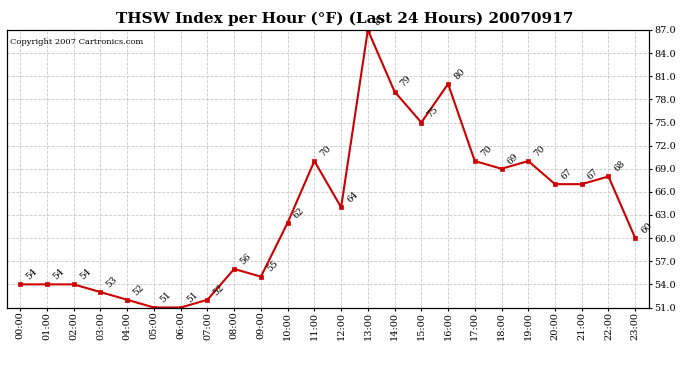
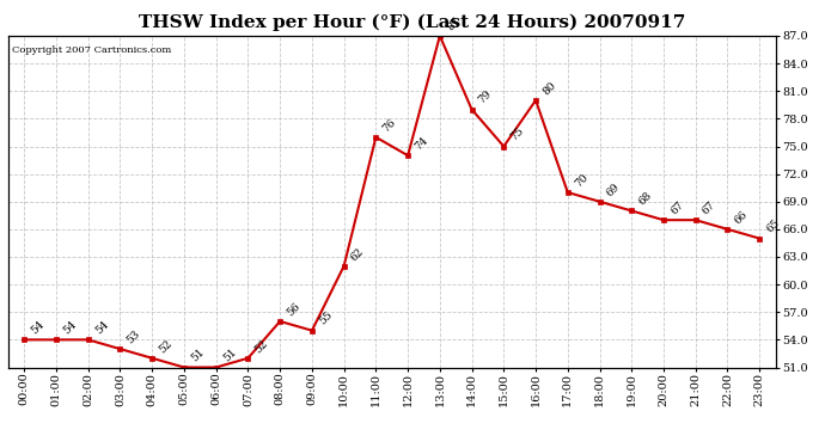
11:00: 70 -> 76
12:00: 64 -> 74
19:00: 70 -> 68
22:00: 68 -> 66
23:00: 60 -> 65
